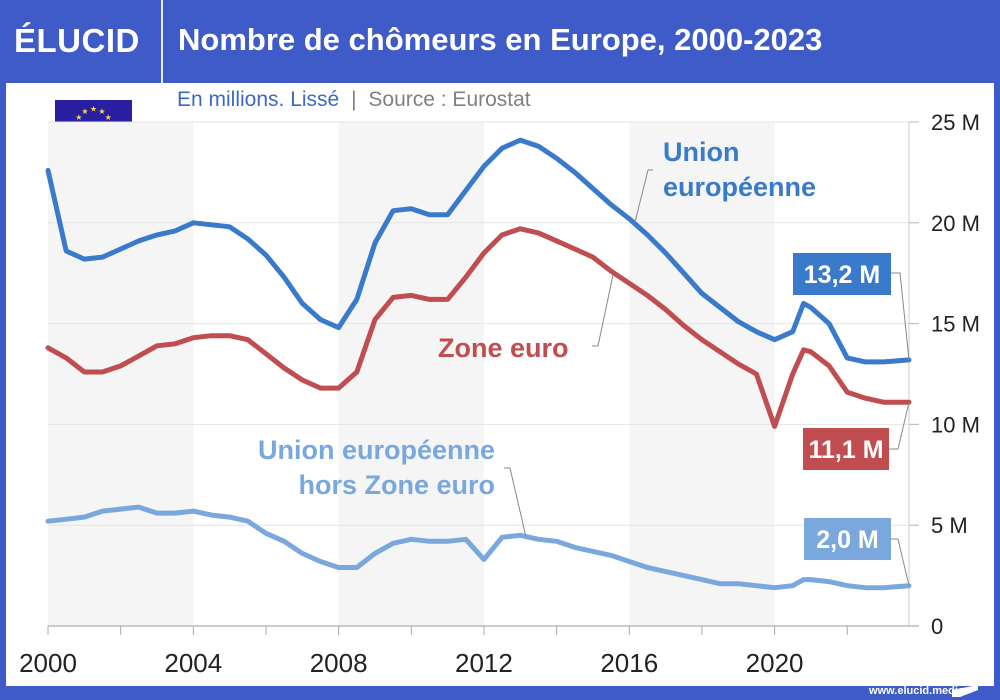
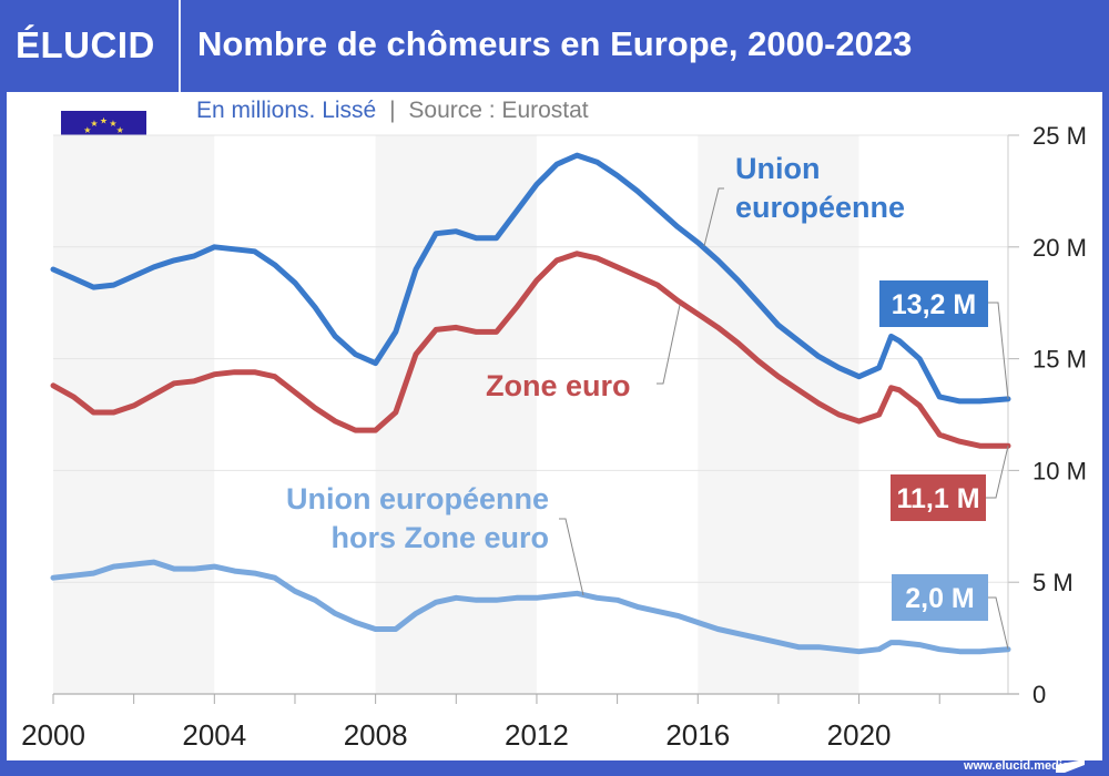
Union européenne/2000: 22.6M -> 19.0M
Union européenne hors Zone euro/2012: 3.3M -> 4.3M
Zone euro/2020: 9.9M -> 12.2M
